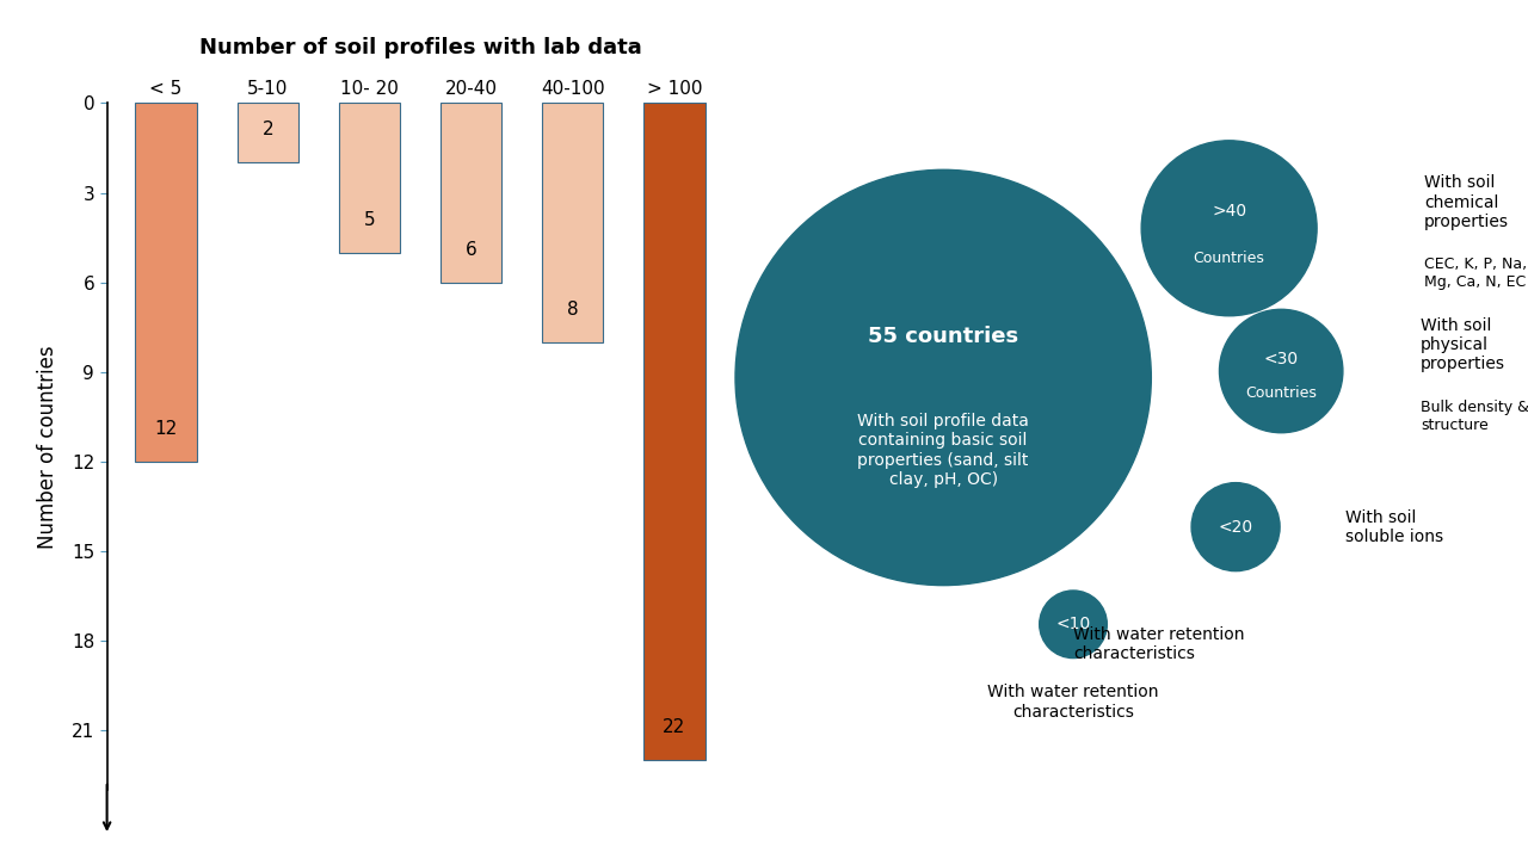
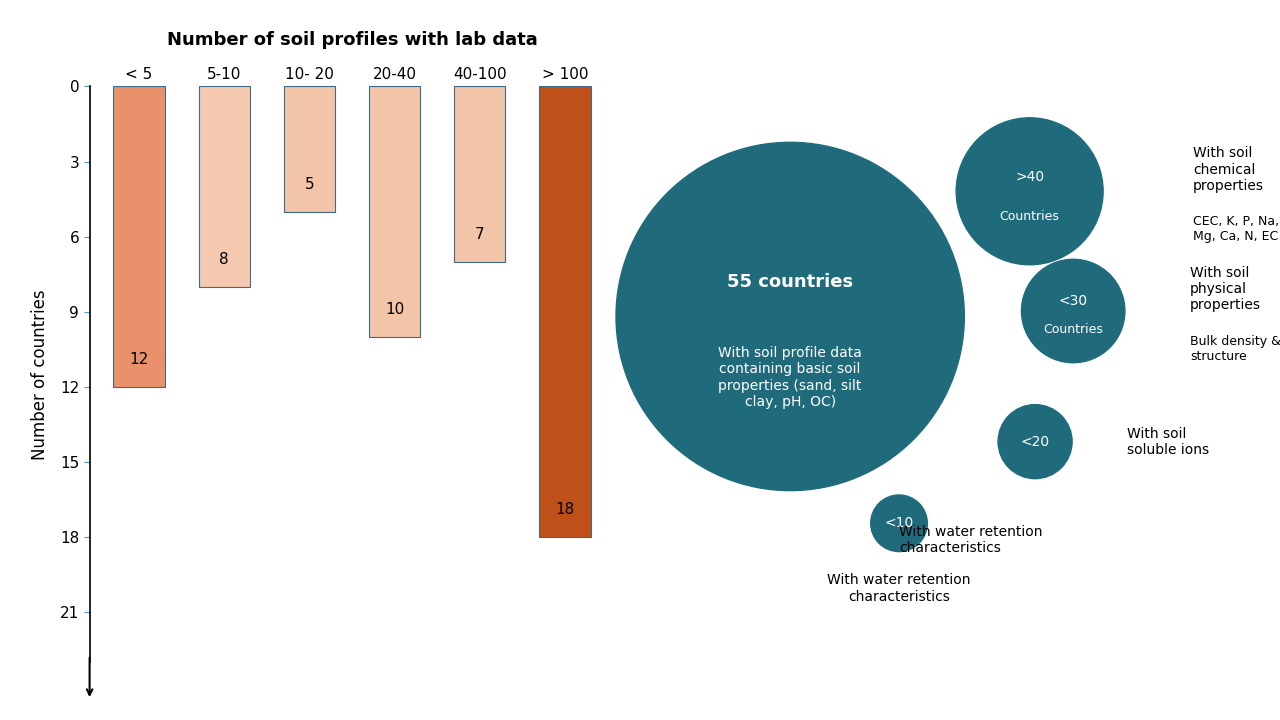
5-10: 2 -> 8
20-40: 6 -> 10
40-100: 8 -> 7
> 100: 22 -> 18
